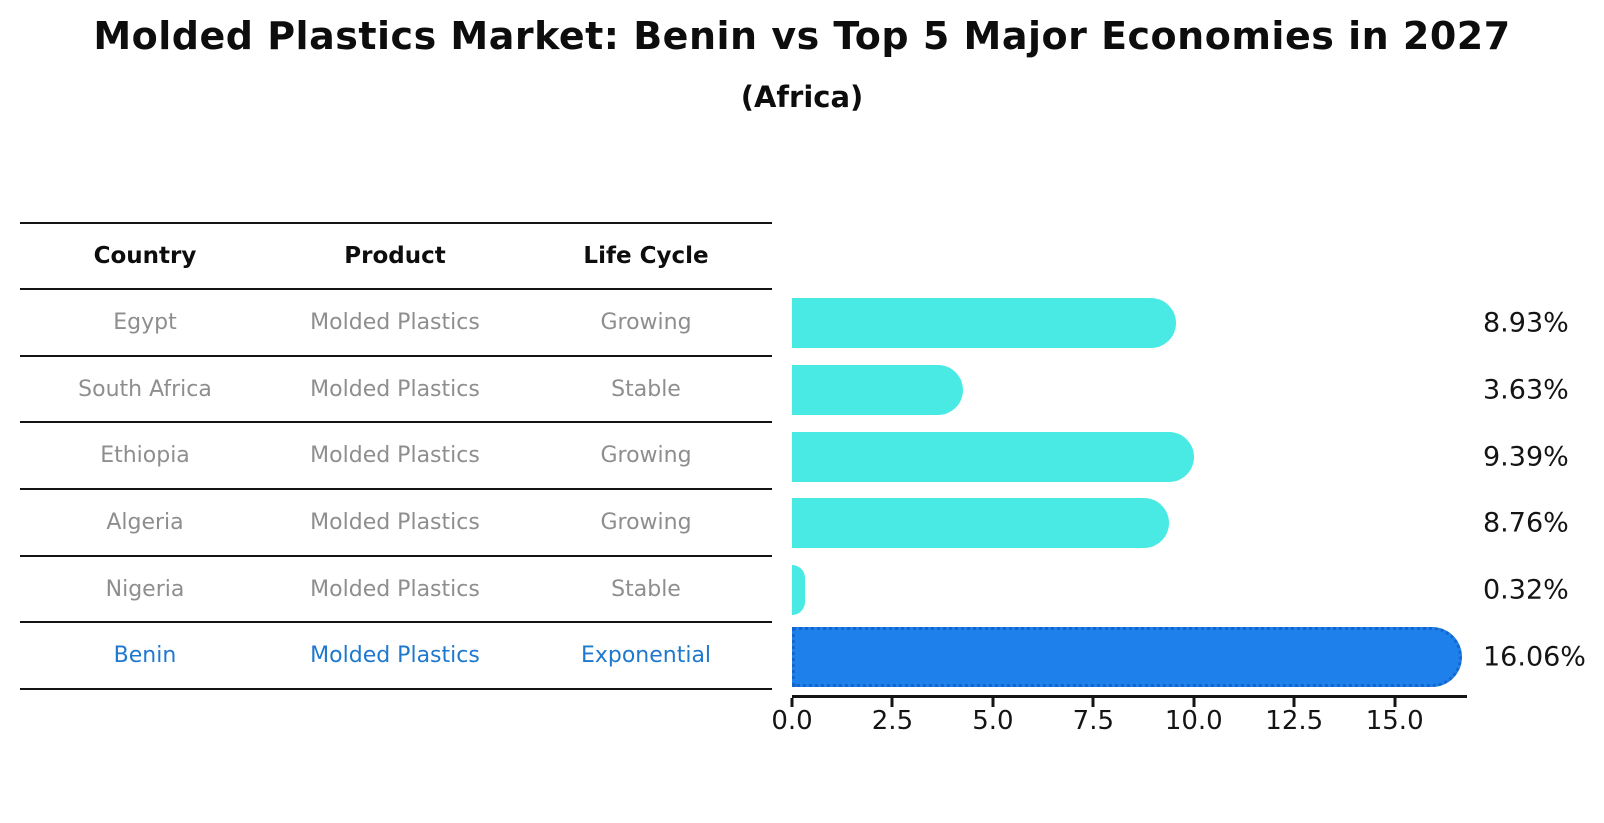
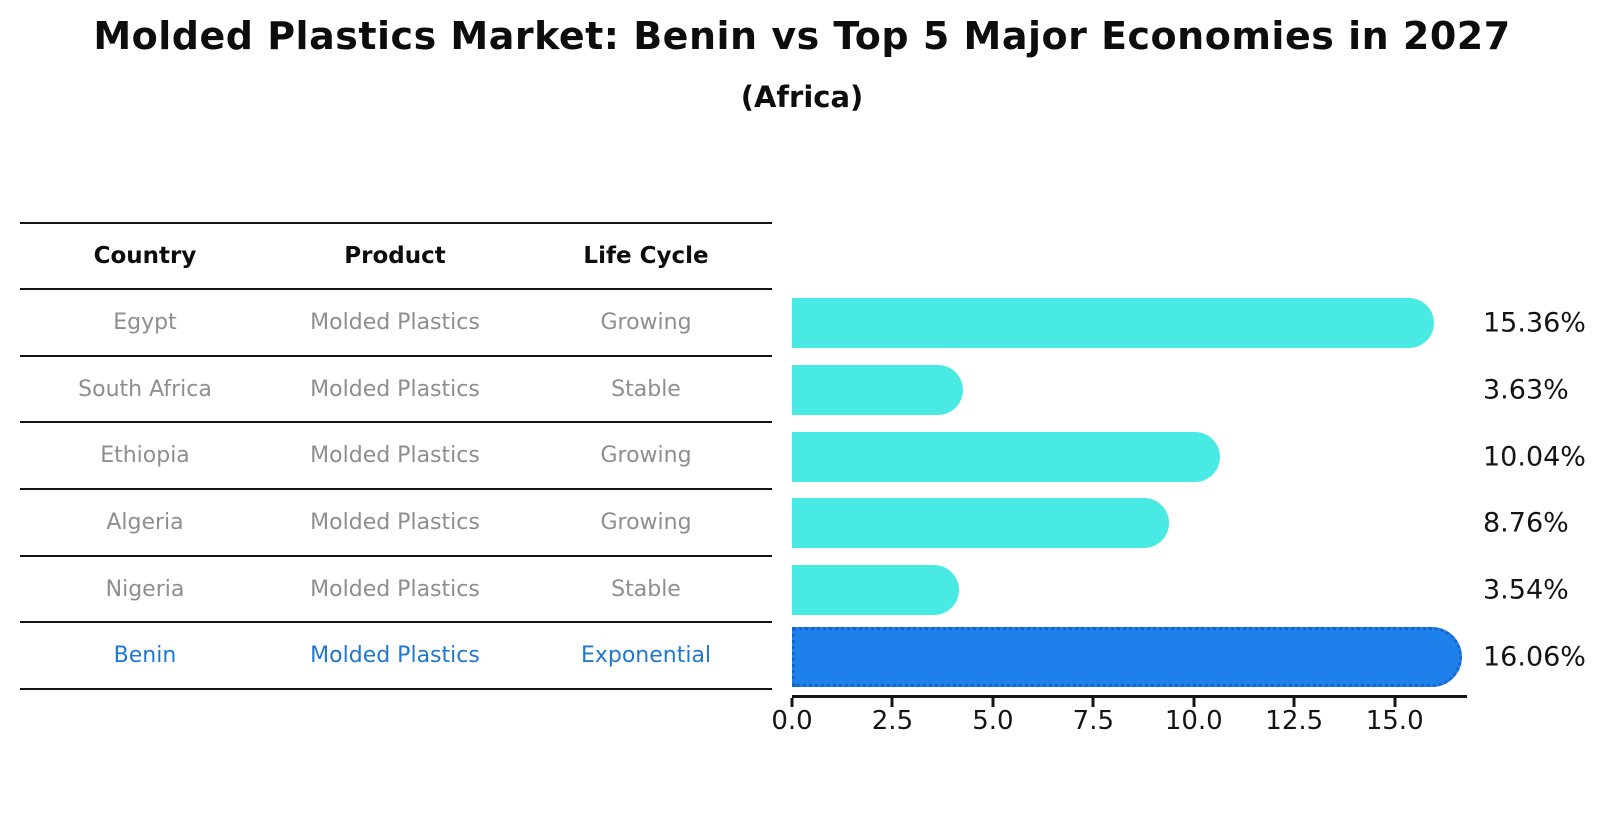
Egypt: 8.93% -> 15.36%
Ethiopia: 9.39% -> 10.04%
Nigeria: 0.32% -> 3.54%
